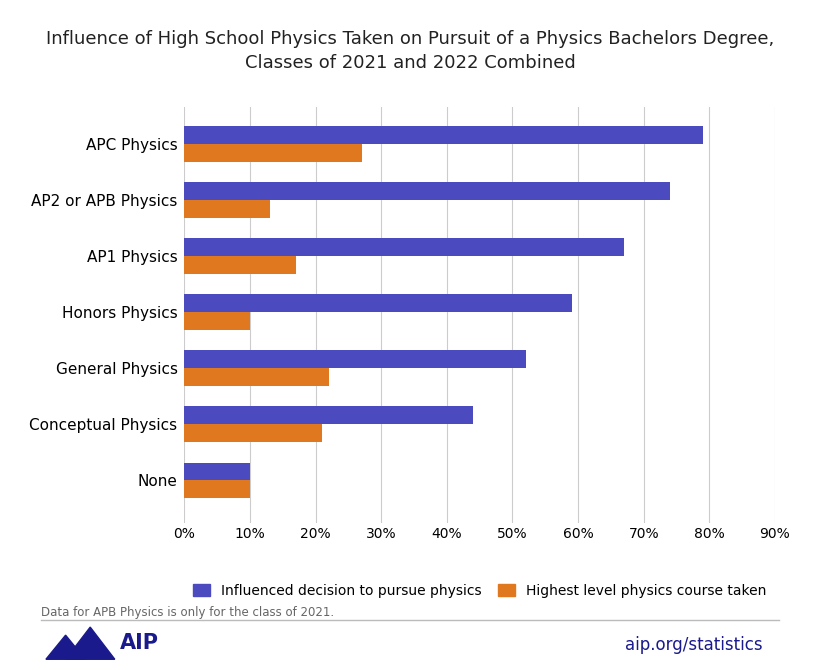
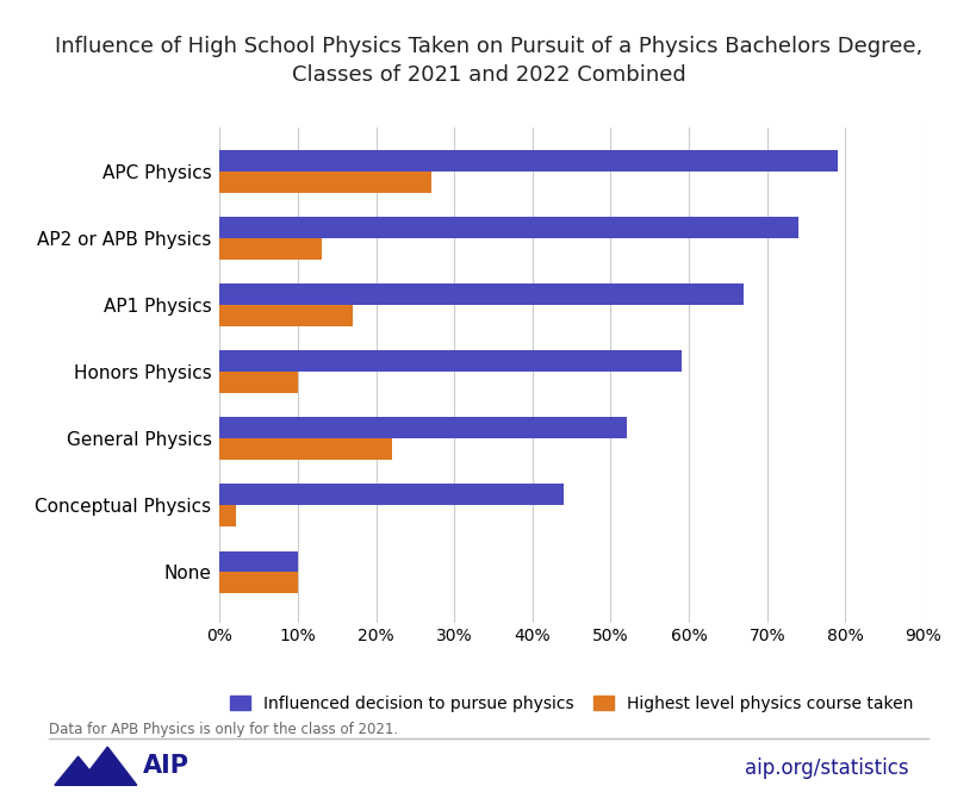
Highest level physics course taken/Conceptual Physics: 21% -> 2%
